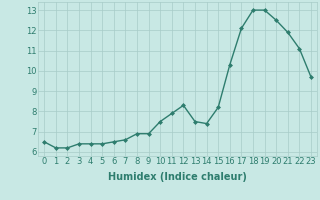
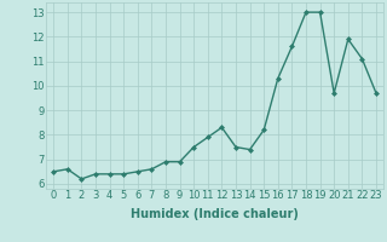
1: 6.2 -> 6.6
17: 12.1 -> 11.6
20: 12.5 -> 9.7
